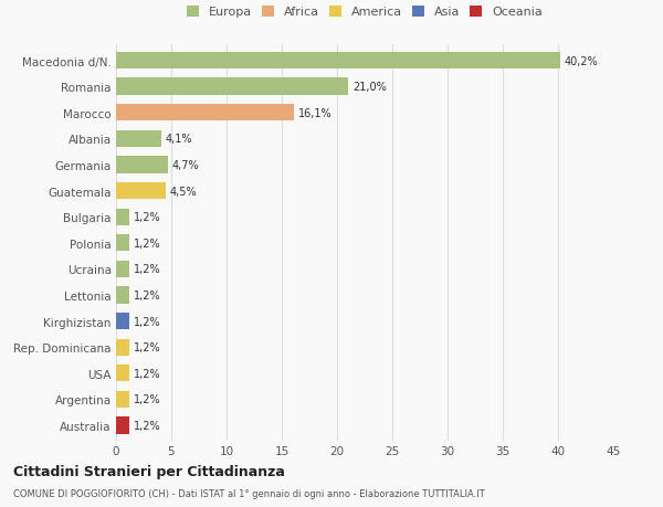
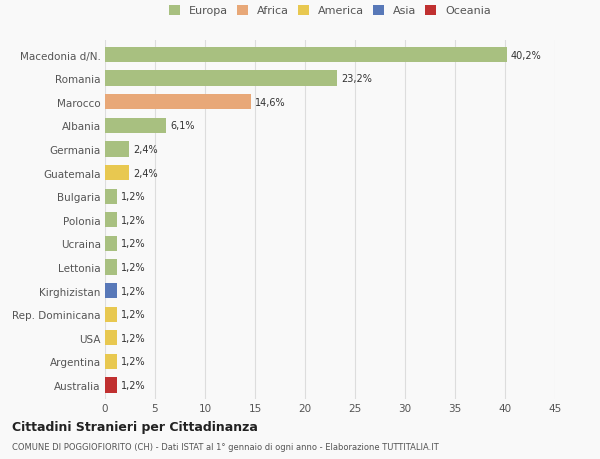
Romania: 21,0% -> 23,2%
Marocco: 16,1% -> 14,6%
Albania: 4,1% -> 6,1%
Germania: 4,7% -> 2,4%
Guatemala: 4,5% -> 2,4%
